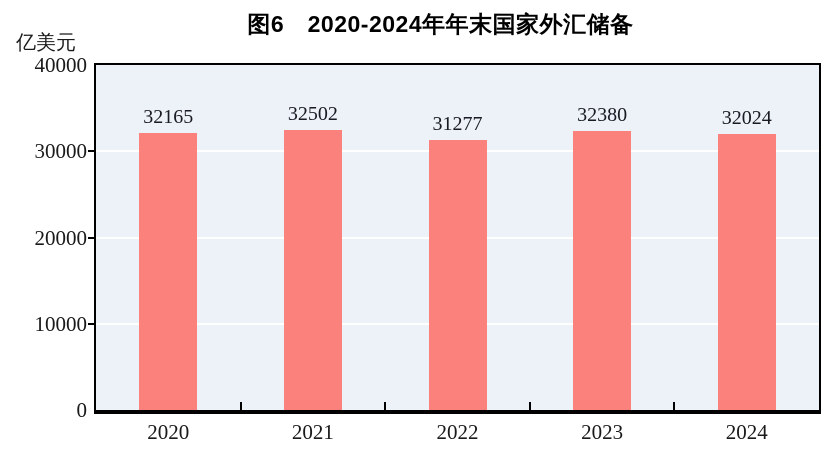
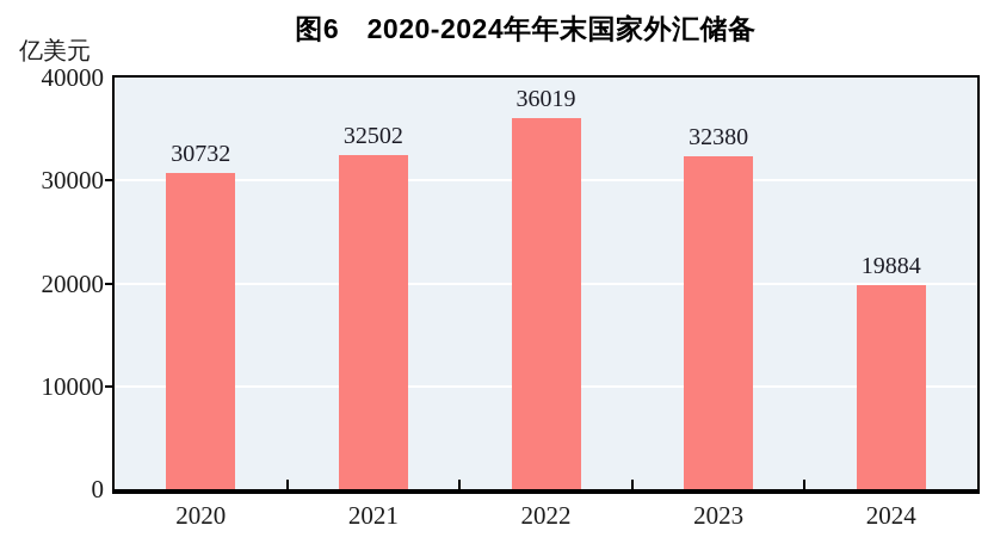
2020: 32165 -> 30732
2022: 31277 -> 36019
2024: 32024 -> 19884
